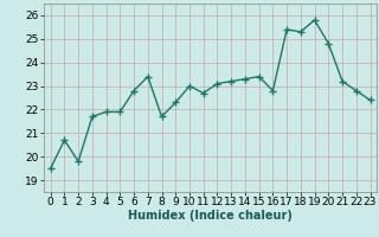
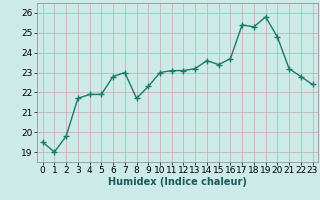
1: 20.7 -> 19.0
7: 23.4 -> 23.0
11: 22.7 -> 23.1
14: 23.3 -> 23.6
16: 22.8 -> 23.7
